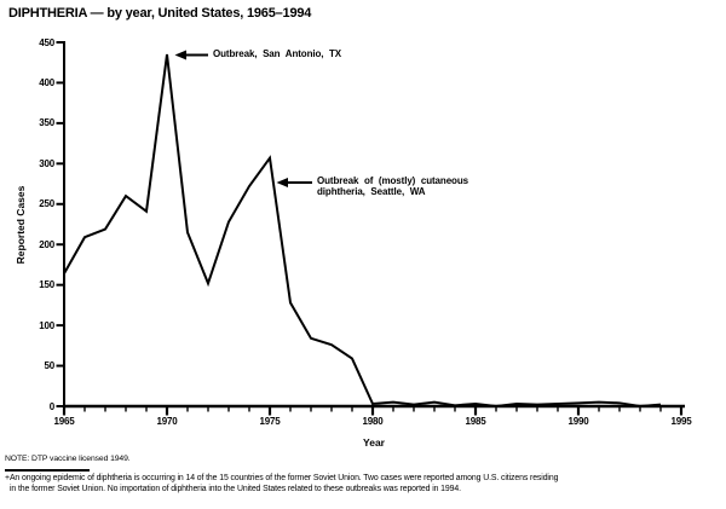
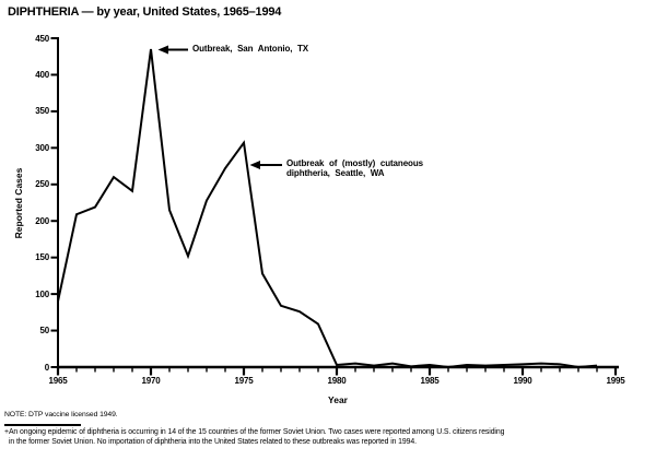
1965: 160 -> 90
